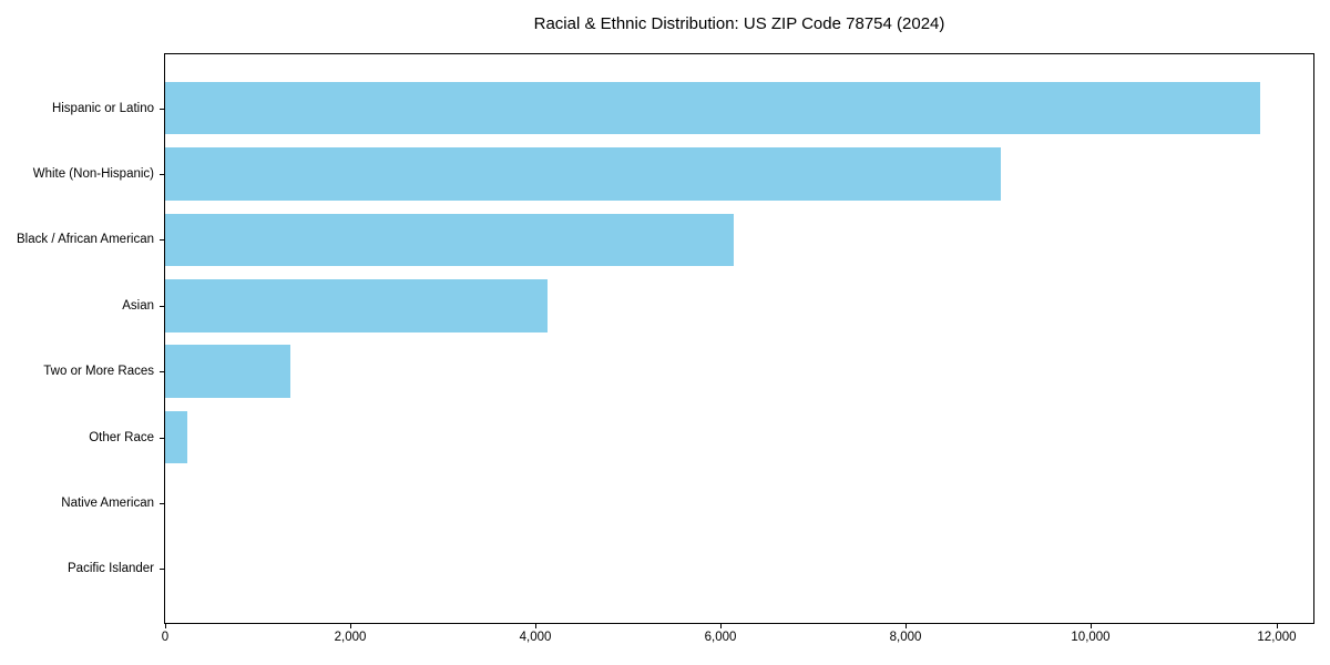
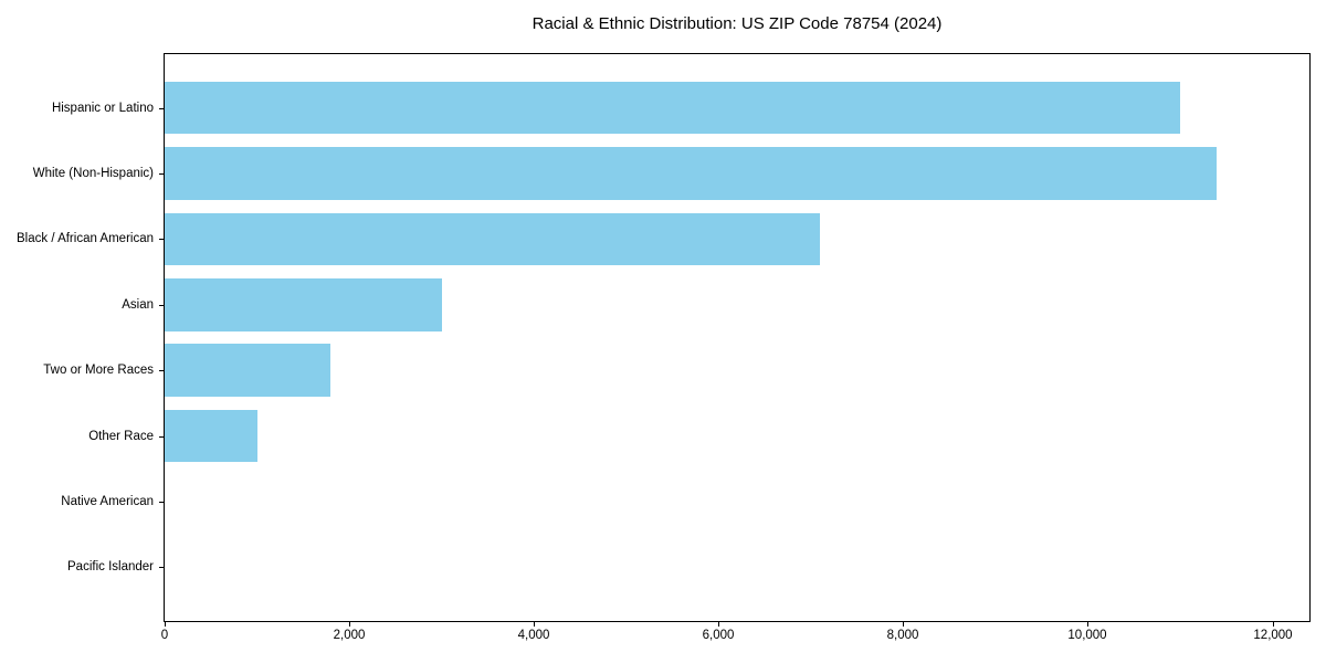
Hispanic or Latino: 11800 -> 11000
White (Non-Hispanic): 9000 -> 11400
Black / African American: 6100 -> 7100
Asian: 4100 -> 3000
Two or More Races: 1400 -> 1800
Other Race: 200 -> 1000
